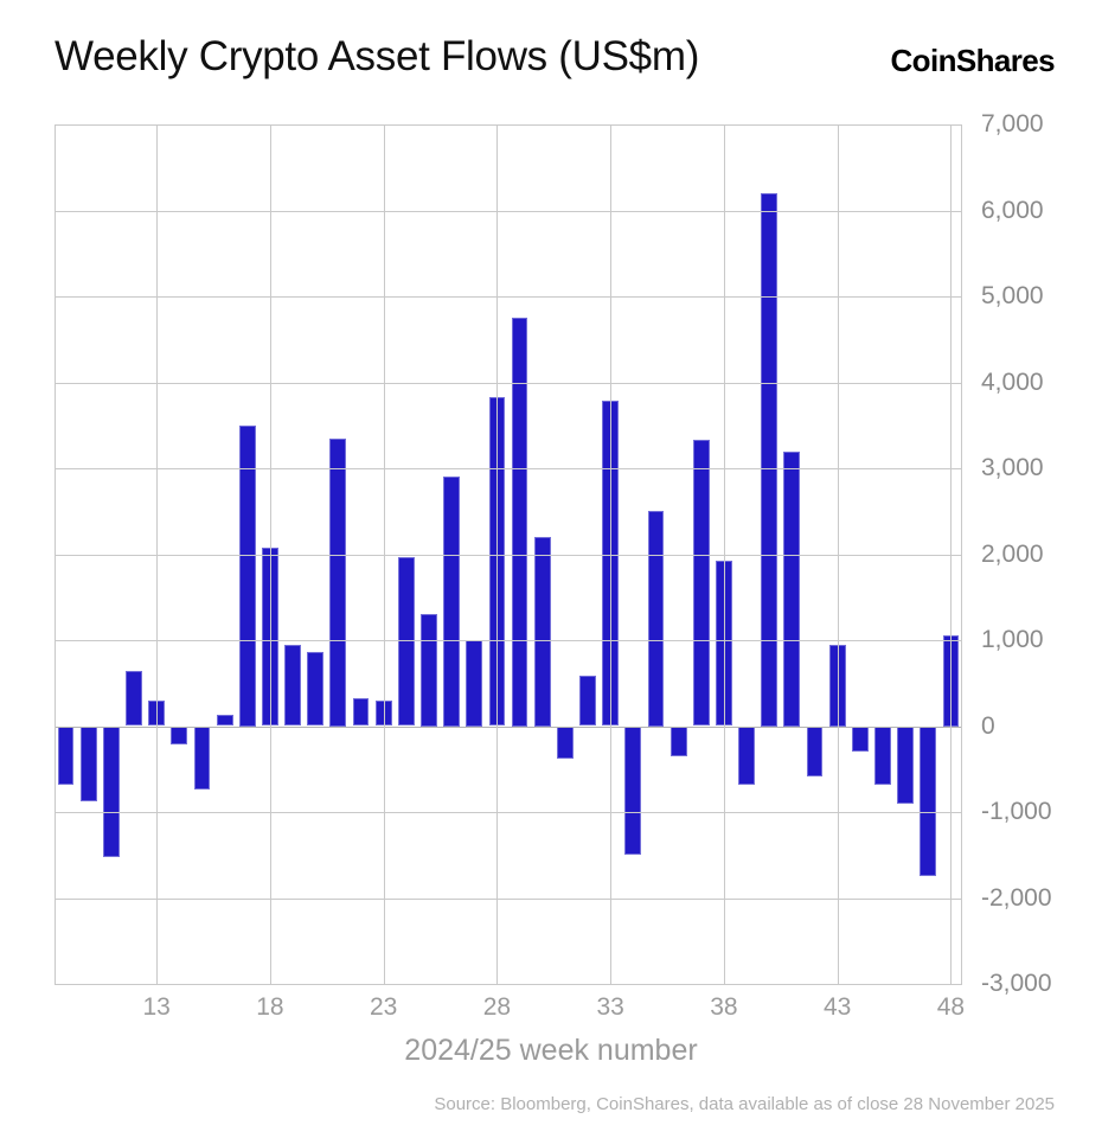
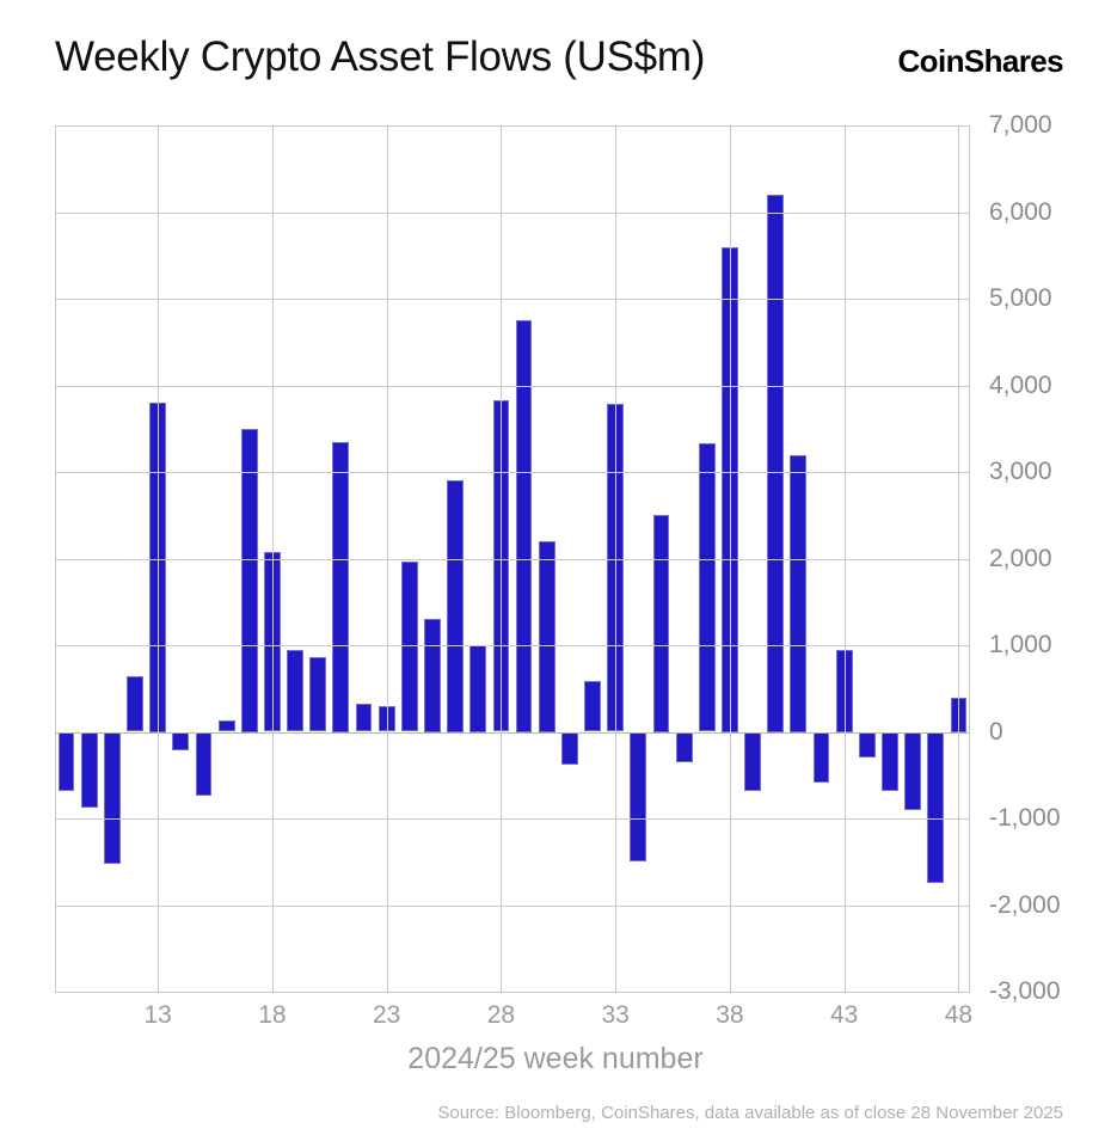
13: 300 -> 3800
38: 1900 -> 5600
48: 1000 -> 400
